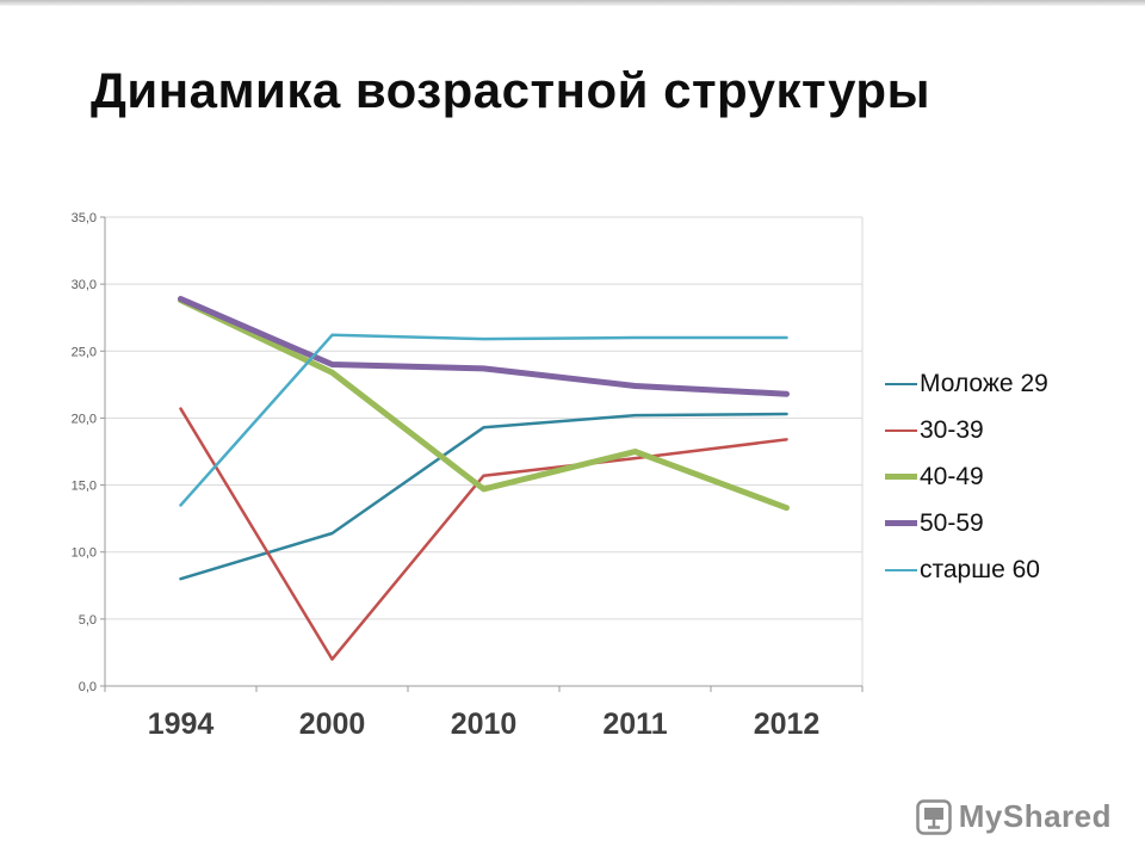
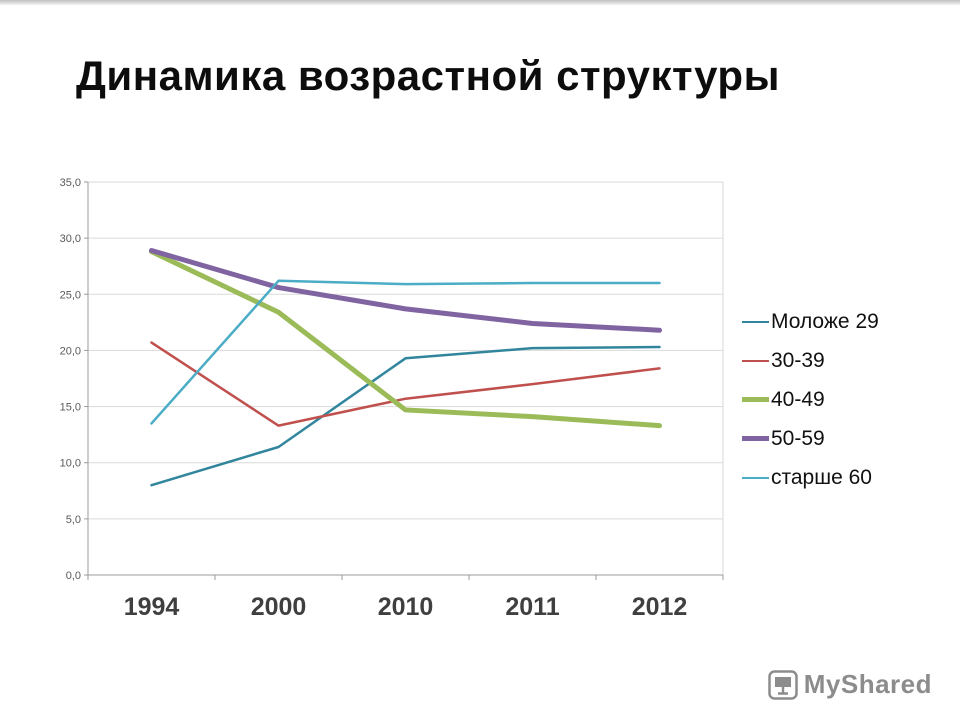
30-39/2000: 2,0 -> 13,3
50-59/2000: 24,0 -> 25,6
40-49/2011: 17,5 -> 14,1
